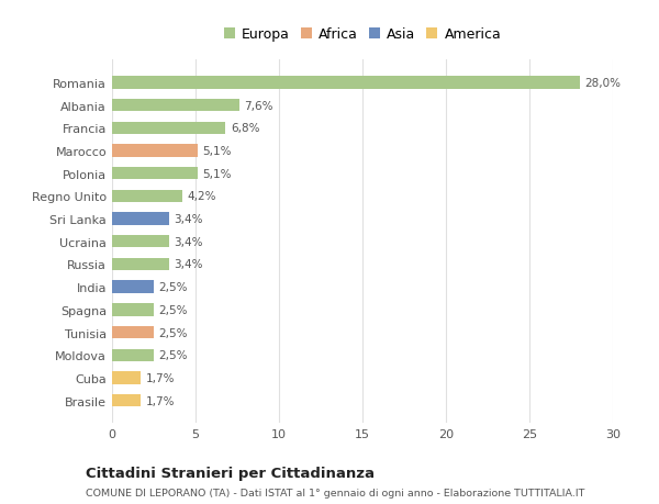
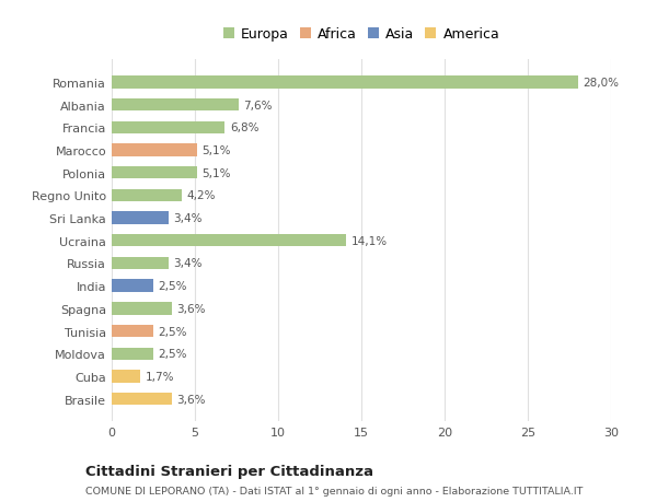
Ucraina: 3,4% -> 14,1%
Spagna: 2,5% -> 3,6%
Brasile: 1,7% -> 3,6%
